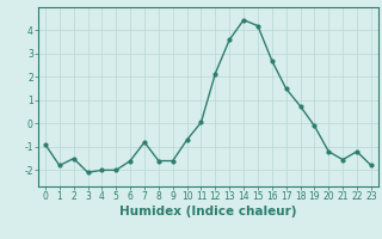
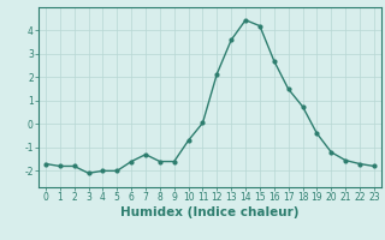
0: -0.9 -> -1.7
2: -1.5 -> -1.8
7: -0.8 -> -1.3
19: -0.1 -> -0.4
22: -1.2 -> -1.7
